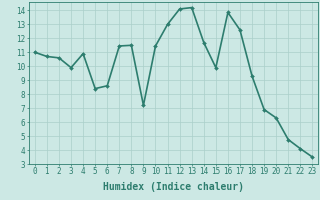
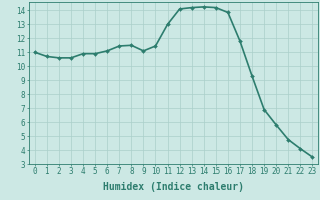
3: 9.9 -> 10.6
5: 8.4 -> 10.9
6: 8.6 -> 11.1
9: 7.2 -> 11.1
14: 11.7 -> 14.2
15: 9.9 -> 14.2
17: 12.6 -> 11.8
20: 6.3 -> 5.8
